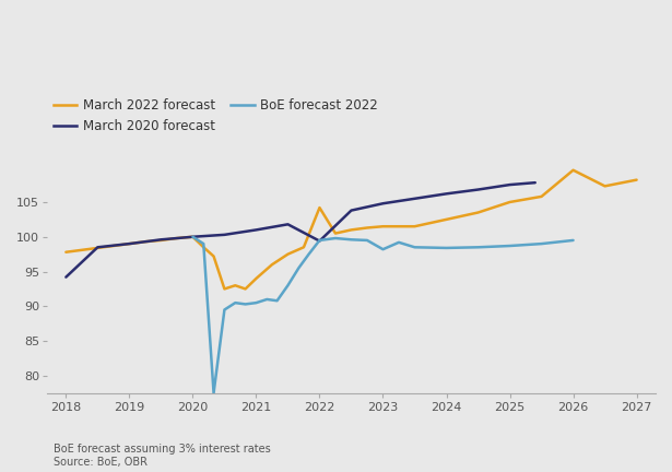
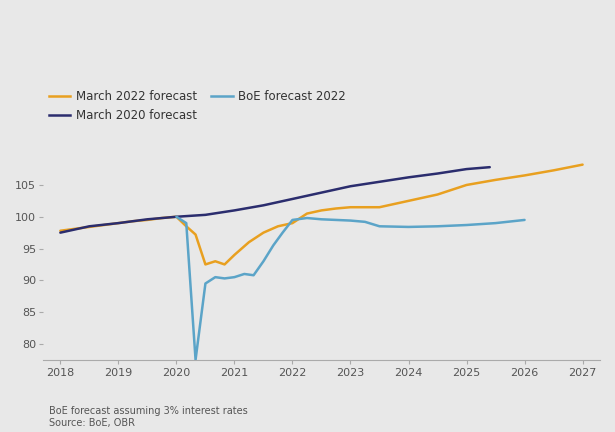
March 2020 forecast/2018: 94.2 -> 97.5
March 2022 forecast/2022: 104.2 -> 99.0
March 2020 forecast/2022: 99.4 -> 102.8
BoE forecast 2022/2023: 98.2 -> 99.4
March 2022 forecast/2026: 109.6 -> 106.5
